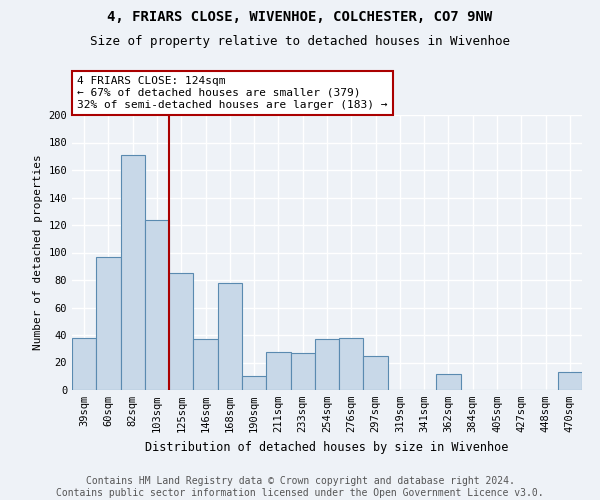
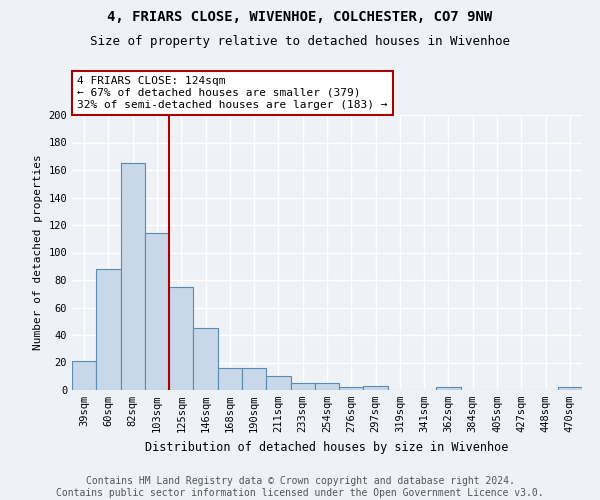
39sqm: 38 -> 21
60sqm: 97 -> 88
82sqm: 171 -> 165
103sqm: 124 -> 114
125sqm: 85 -> 75
146sqm: 37 -> 45
168sqm: 78 -> 16
190sqm: 10 -> 16
211sqm: 28 -> 10
233sqm: 27 -> 5
254sqm: 37 -> 5
276sqm: 38 -> 2
297sqm: 25 -> 3
362sqm: 12 -> 2
470sqm: 13 -> 2
